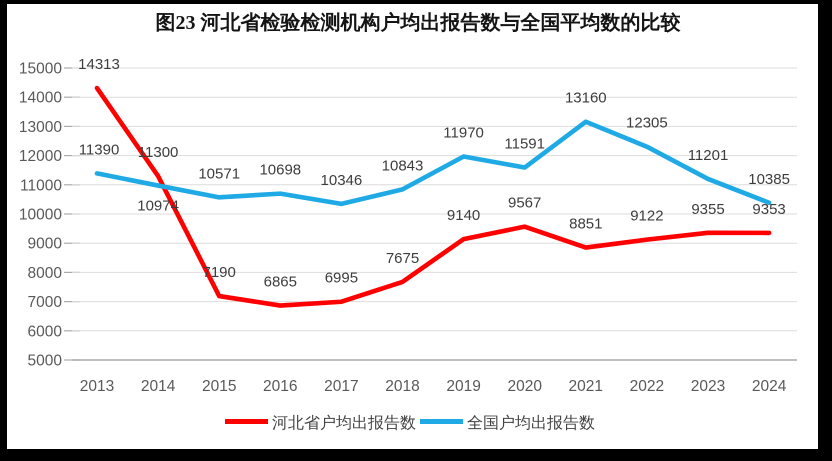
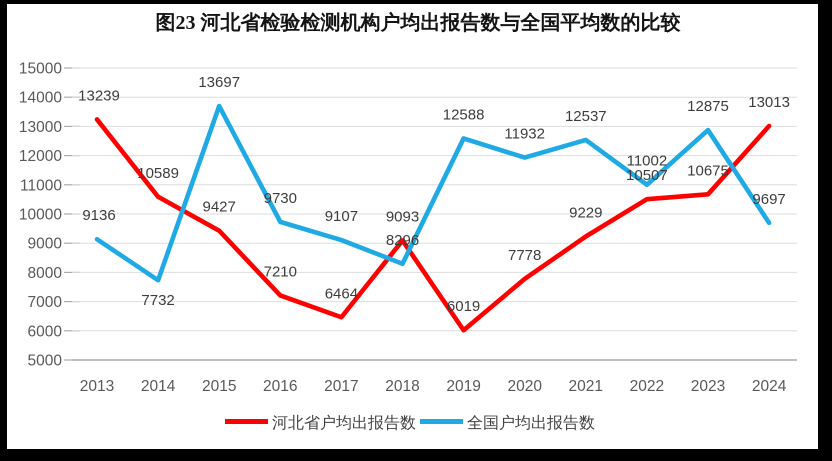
河北省户均出报告数/2013: 14313 -> 13239
全国户均出报告数/2013: 11390 -> 9136
河北省户均出报告数/2014: 11300 -> 10589
全国户均出报告数/2014: 10974 -> 7732
河北省户均出报告数/2015: 7190 -> 9427
全国户均出报告数/2015: 10571 -> 13697
河北省户均出报告数/2016: 6865 -> 7210
全国户均出报告数/2016: 10698 -> 9730
河北省户均出报告数/2017: 6995 -> 6464
全国户均出报告数/2017: 10346 -> 9107
河北省户均出报告数/2018: 7675 -> 9093
全国户均出报告数/2018: 10843 -> 8296
河北省户均出报告数/2019: 9140 -> 6019
全国户均出报告数/2019: 11970 -> 12588
河北省户均出报告数/2020: 9567 -> 7778
全国户均出报告数/2020: 11591 -> 11932
河北省户均出报告数/2021: 8851 -> 9229
全国户均出报告数/2021: 13160 -> 12537
河北省户均出报告数/2022: 9122 -> 10507
全国户均出报告数/2022: 12305 -> 11002
河北省户均出报告数/2023: 9355 -> 10675
全国户均出报告数/2023: 11201 -> 12875
河北省户均出报告数/2024: 9353 -> 13013
全国户均出报告数/2024: 10385 -> 9697
